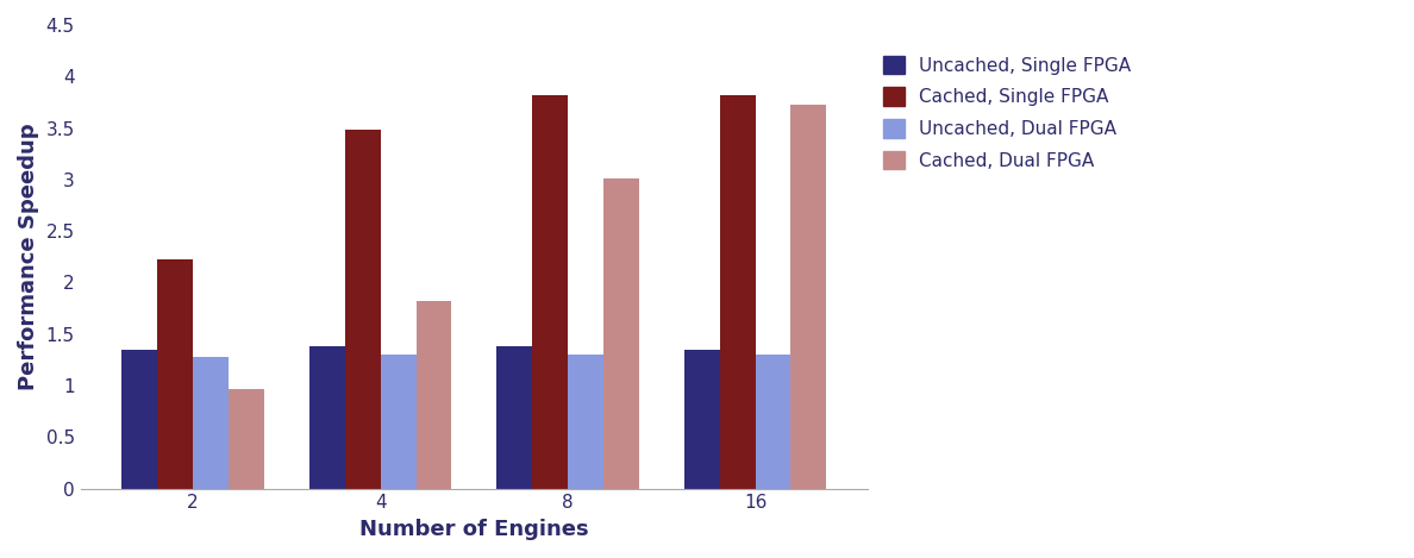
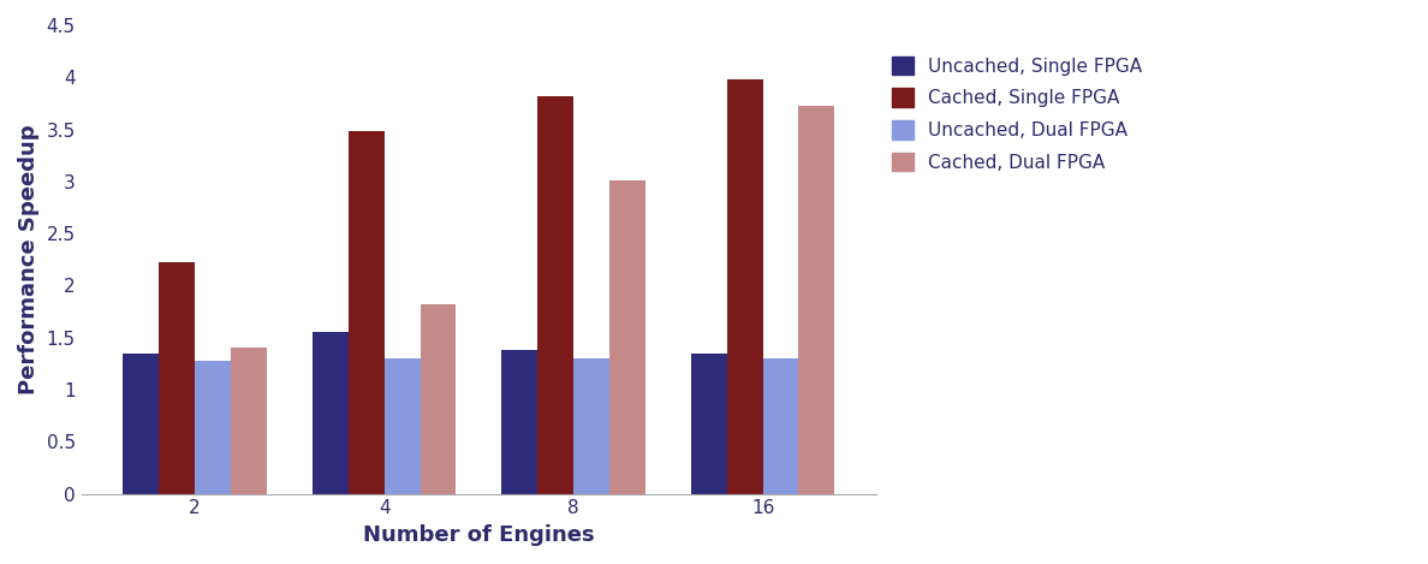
Cached, Dual FPGA/2: 0.97 -> 1.40
Uncached, Single FPGA/4: 1.38 -> 1.56
Cached, Single FPGA/16: 3.82 -> 3.98
